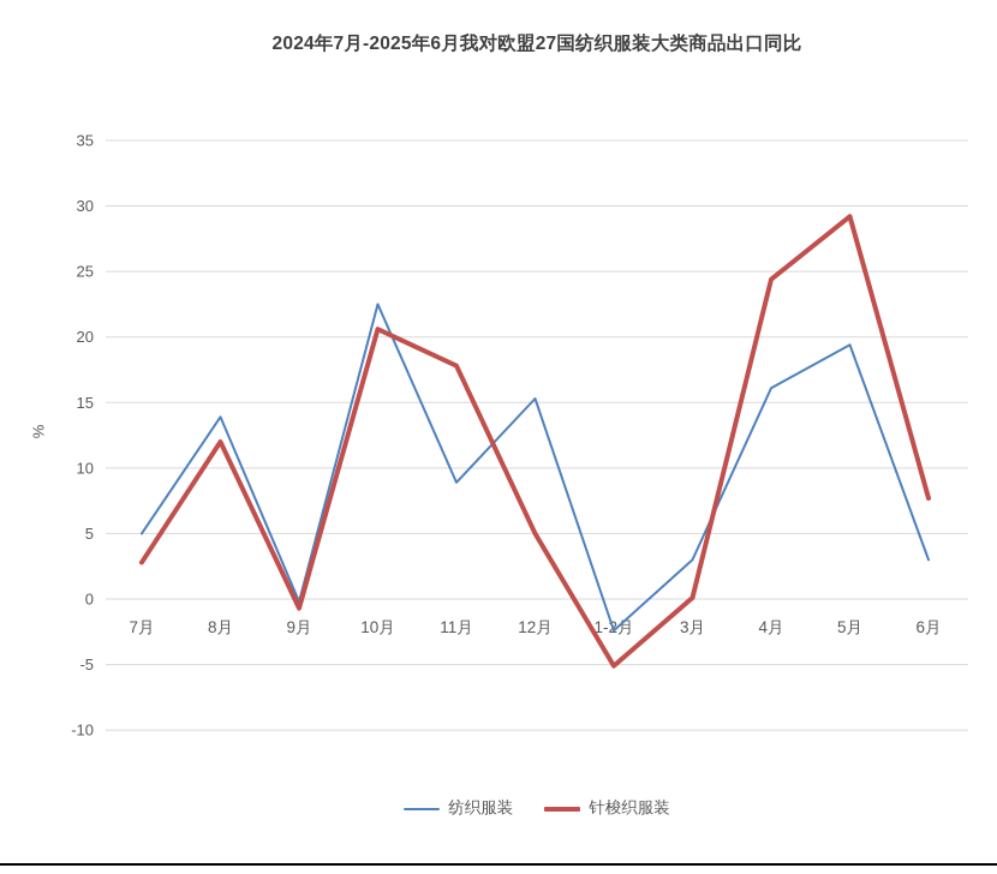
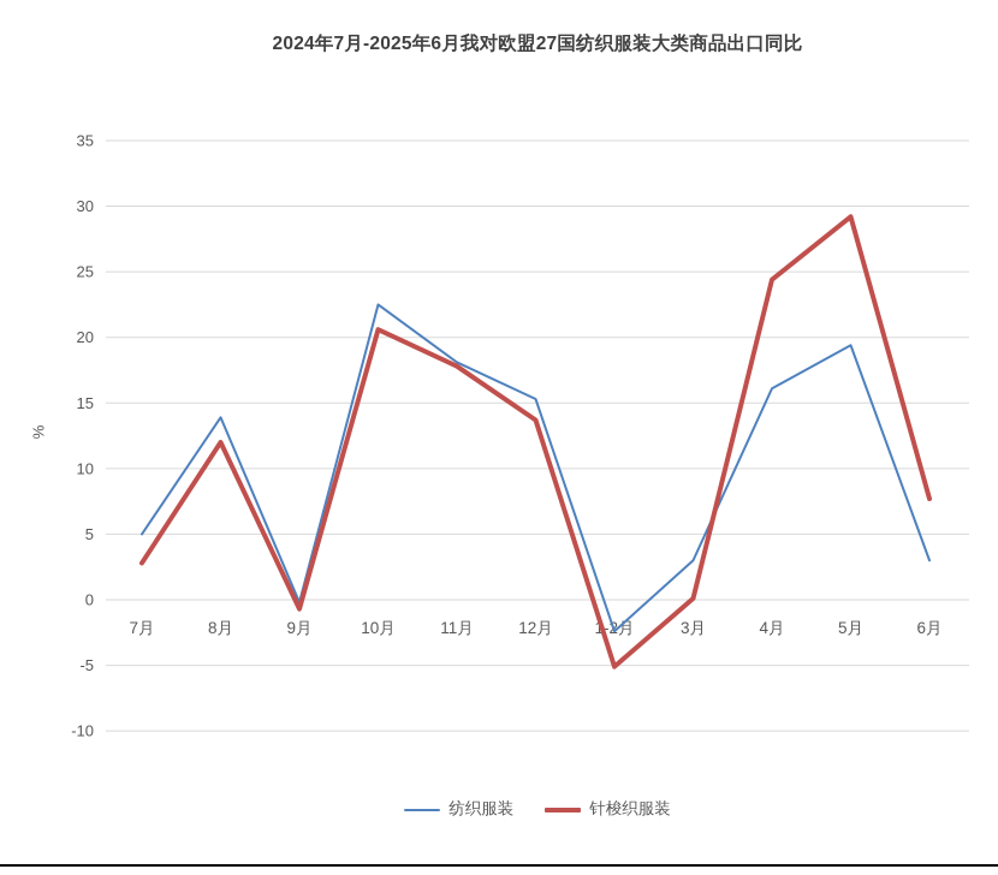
纺织服装/11月: 8.9 -> 18.1
针梭织服装/12月: 5.0 -> 13.7
